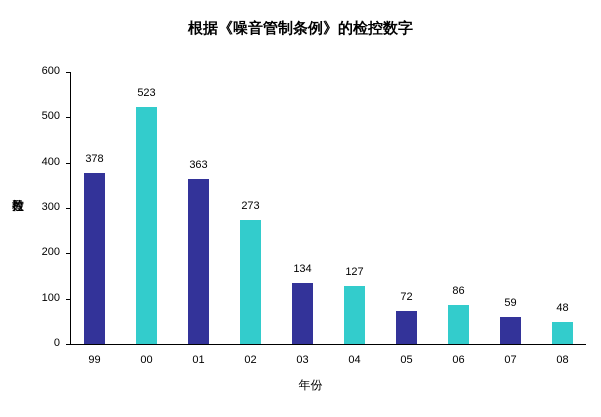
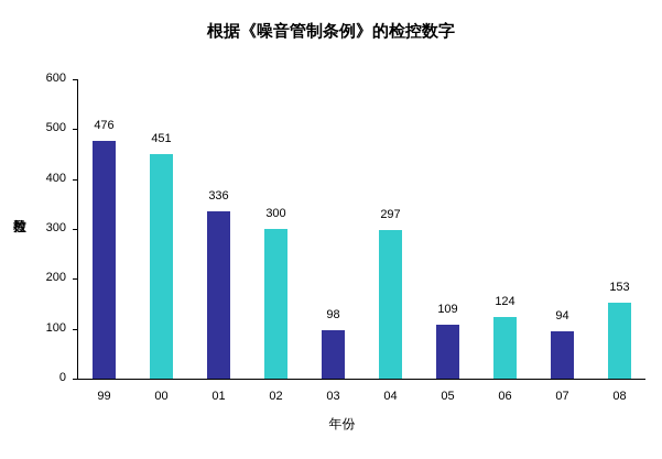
99: 378 -> 476
00: 523 -> 451
01: 363 -> 336
02: 273 -> 300
03: 134 -> 98
04: 127 -> 297
05: 72 -> 109
06: 86 -> 124
07: 59 -> 94
08: 48 -> 153
